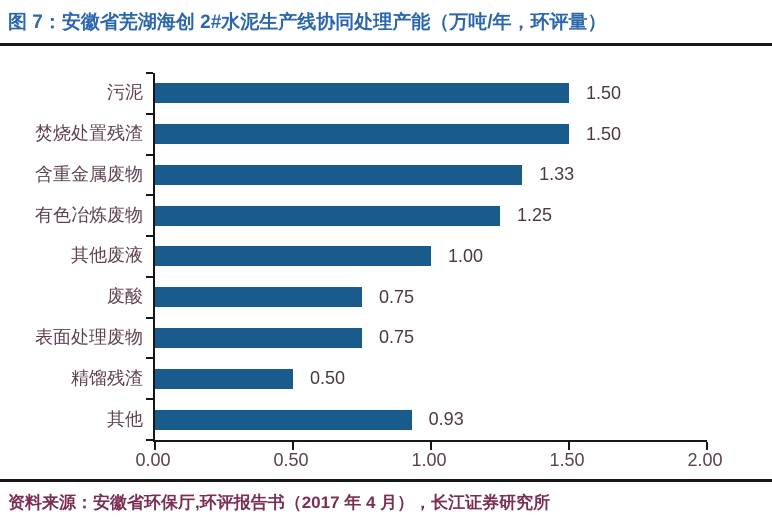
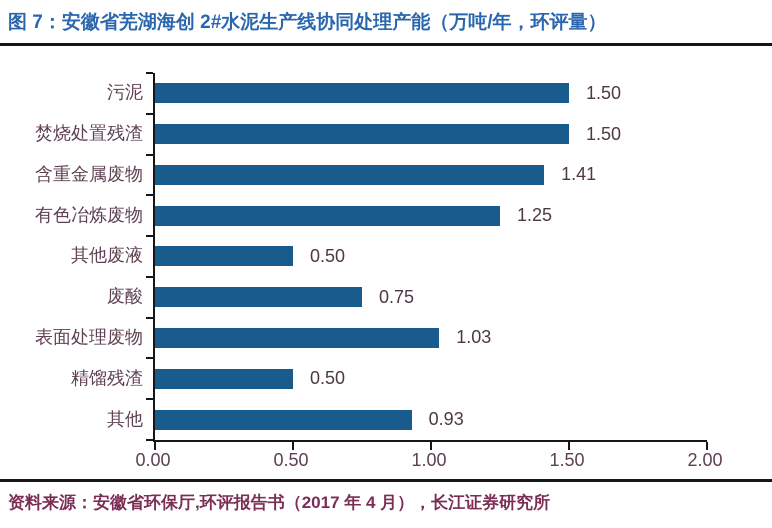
含重金属废物: 1.33 -> 1.41
其他废液: 1.00 -> 0.50
表面处理废物: 0.75 -> 1.03
